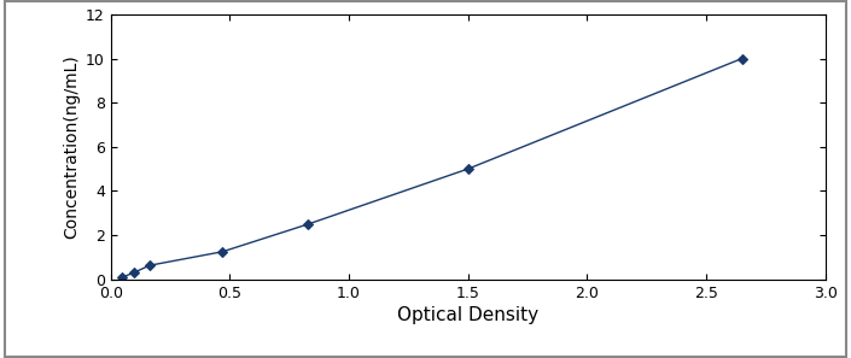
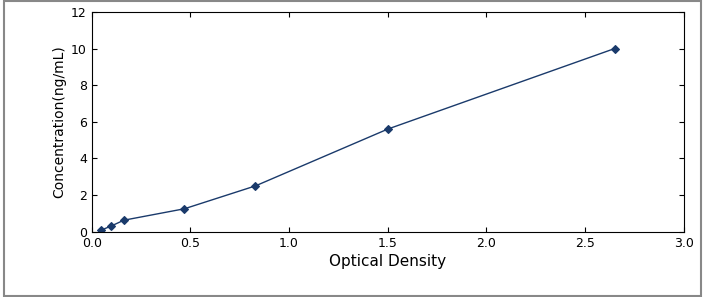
1.5: 5.0 -> 5.6
